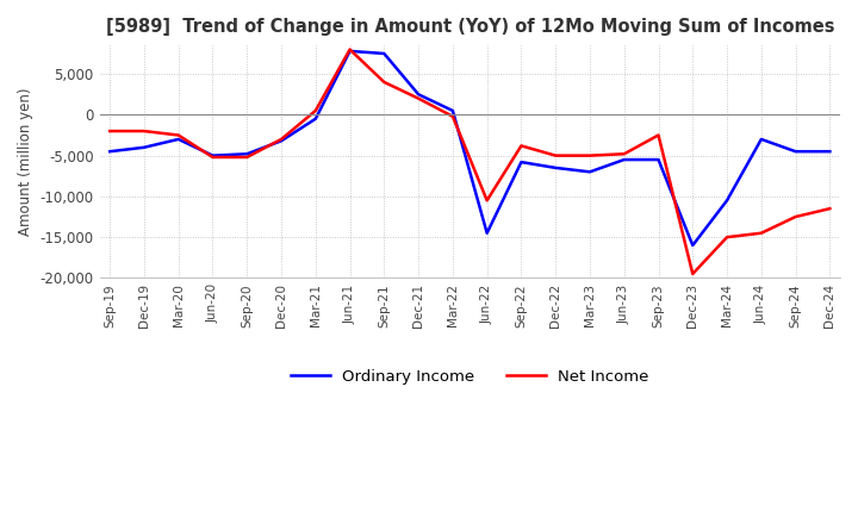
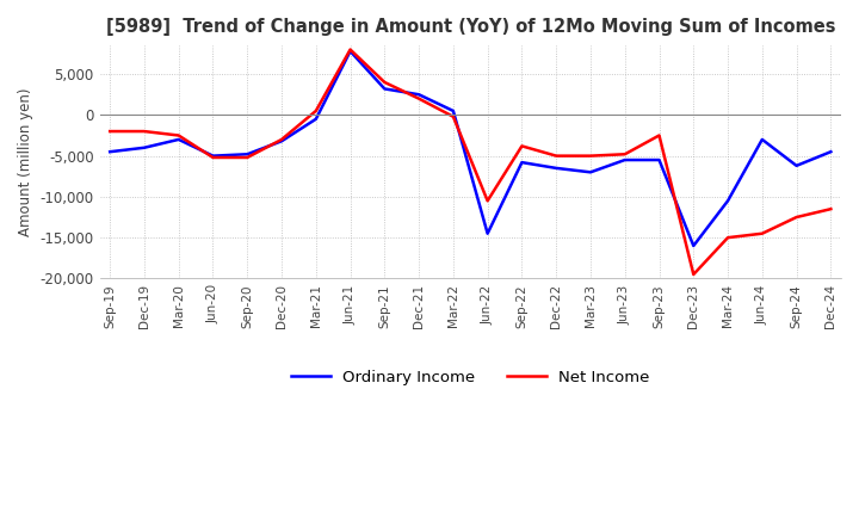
Ordinary Income/Sep-21: 7,500 -> 3,200
Ordinary Income/Sep-24: -4,500 -> -6,200
